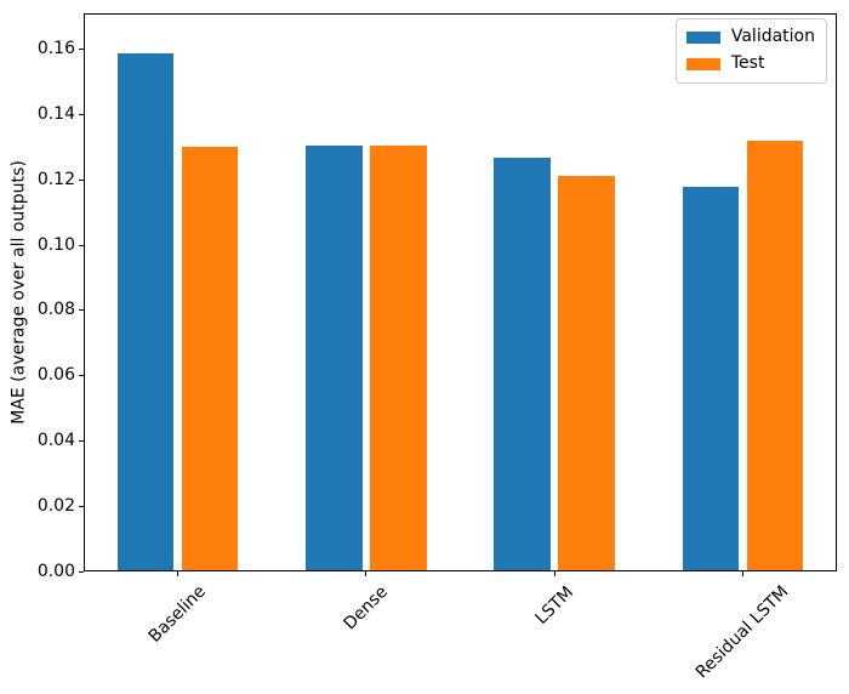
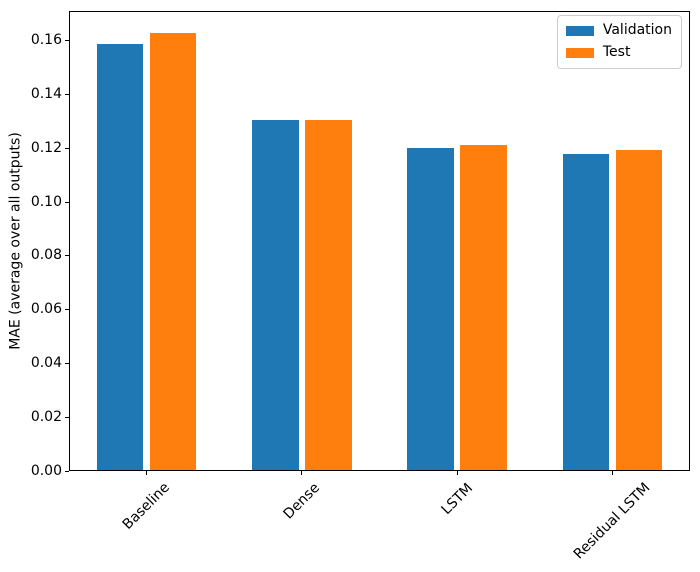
Test/Baseline: 0.130 -> 0.163
Validation/LSTM: 0.127 -> 0.120
Test/Residual LSTM: 0.132 -> 0.119
